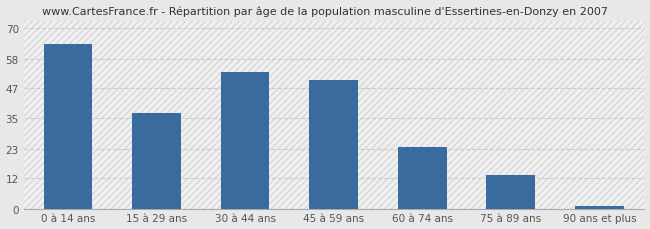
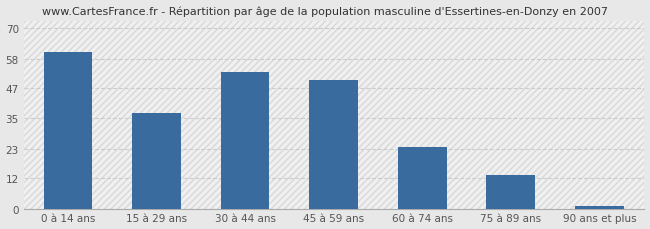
0 à 14 ans: 64 -> 61
